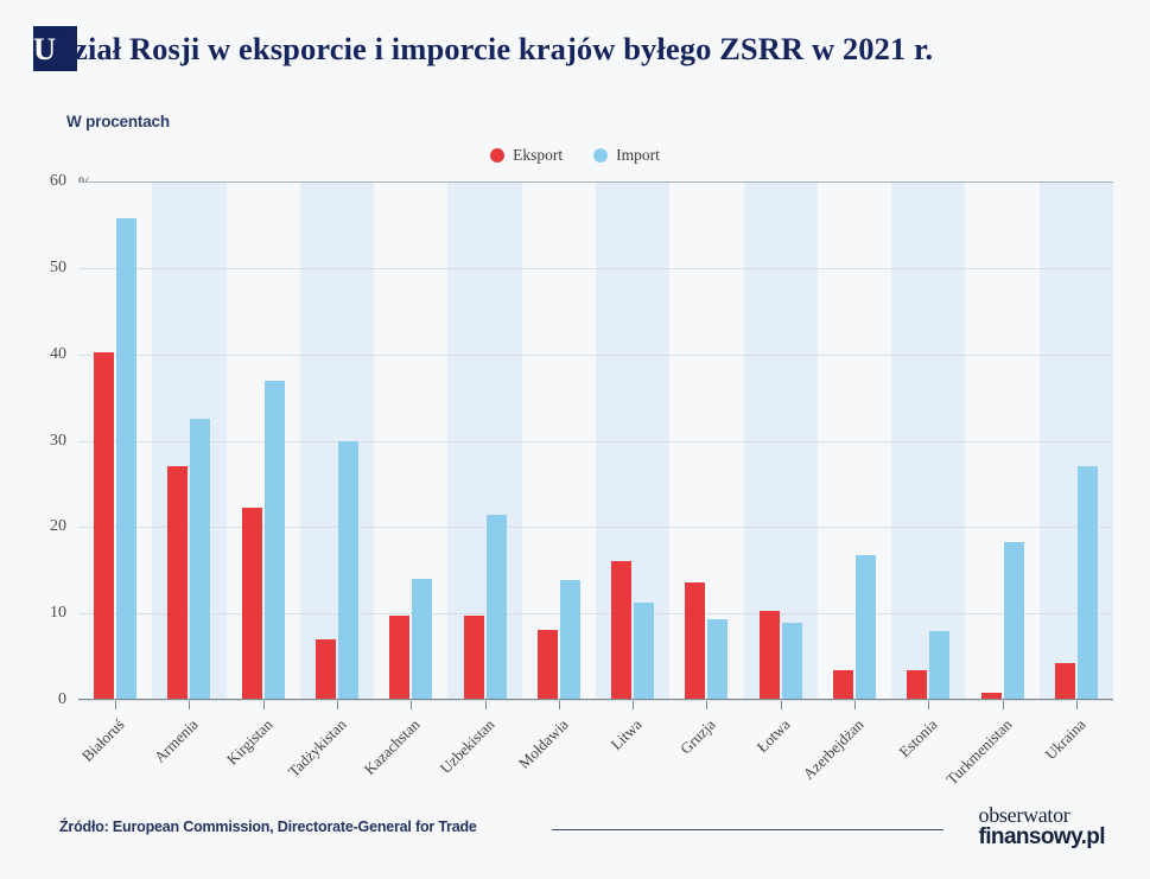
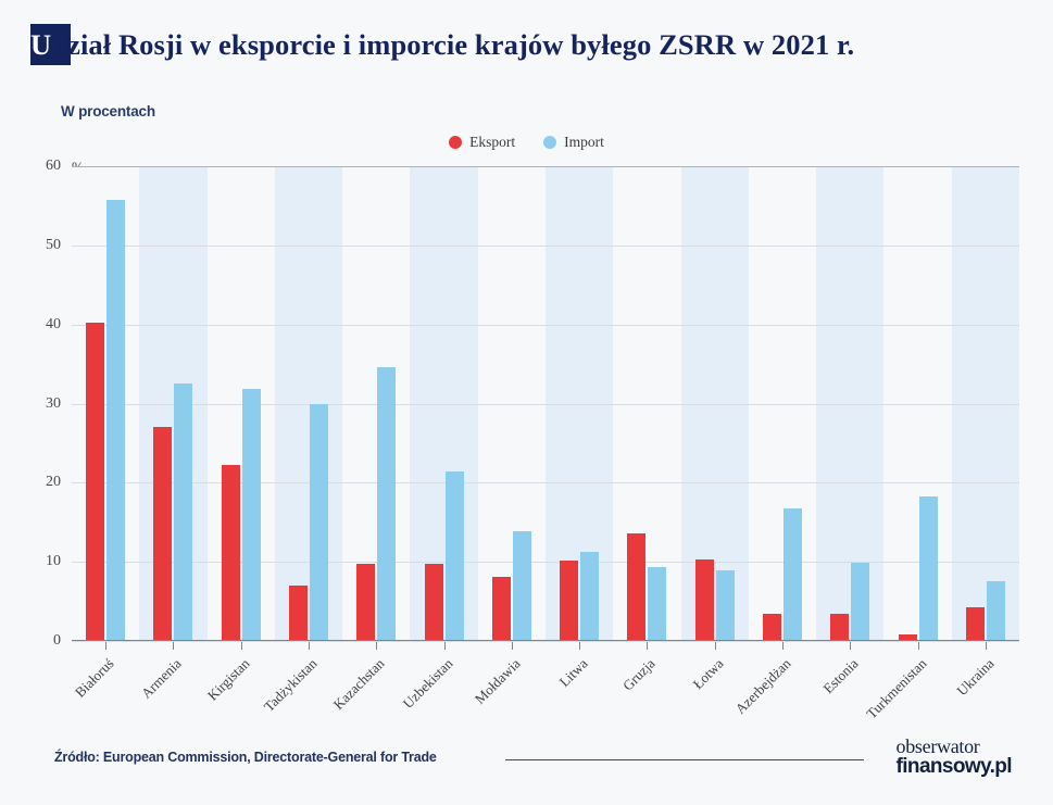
Import/Kirgistan: 37 -> 32
Import/Kazachstan: 14 -> 35
Eksport/Litwa: 16 -> 10
Import/Estonia: 8 -> 10
Import/Ukraina: 27 -> 8
